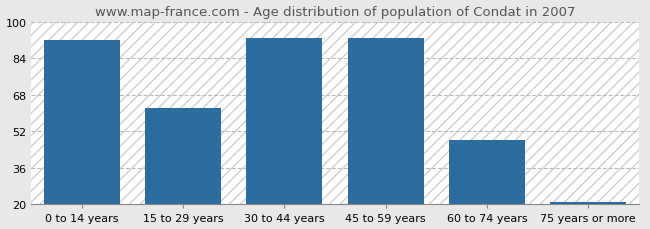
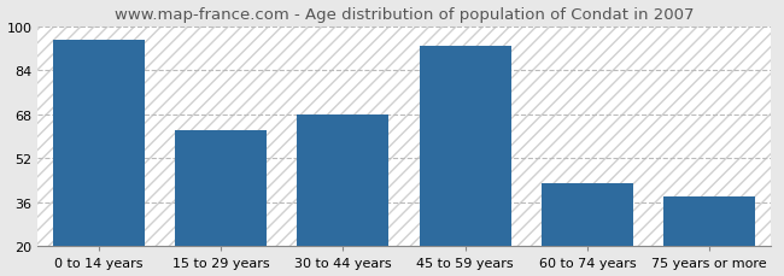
0 to 14 years: 92 -> 95
30 to 44 years: 93 -> 68
60 to 74 years: 48 -> 43
75 years or more: 21 -> 38
